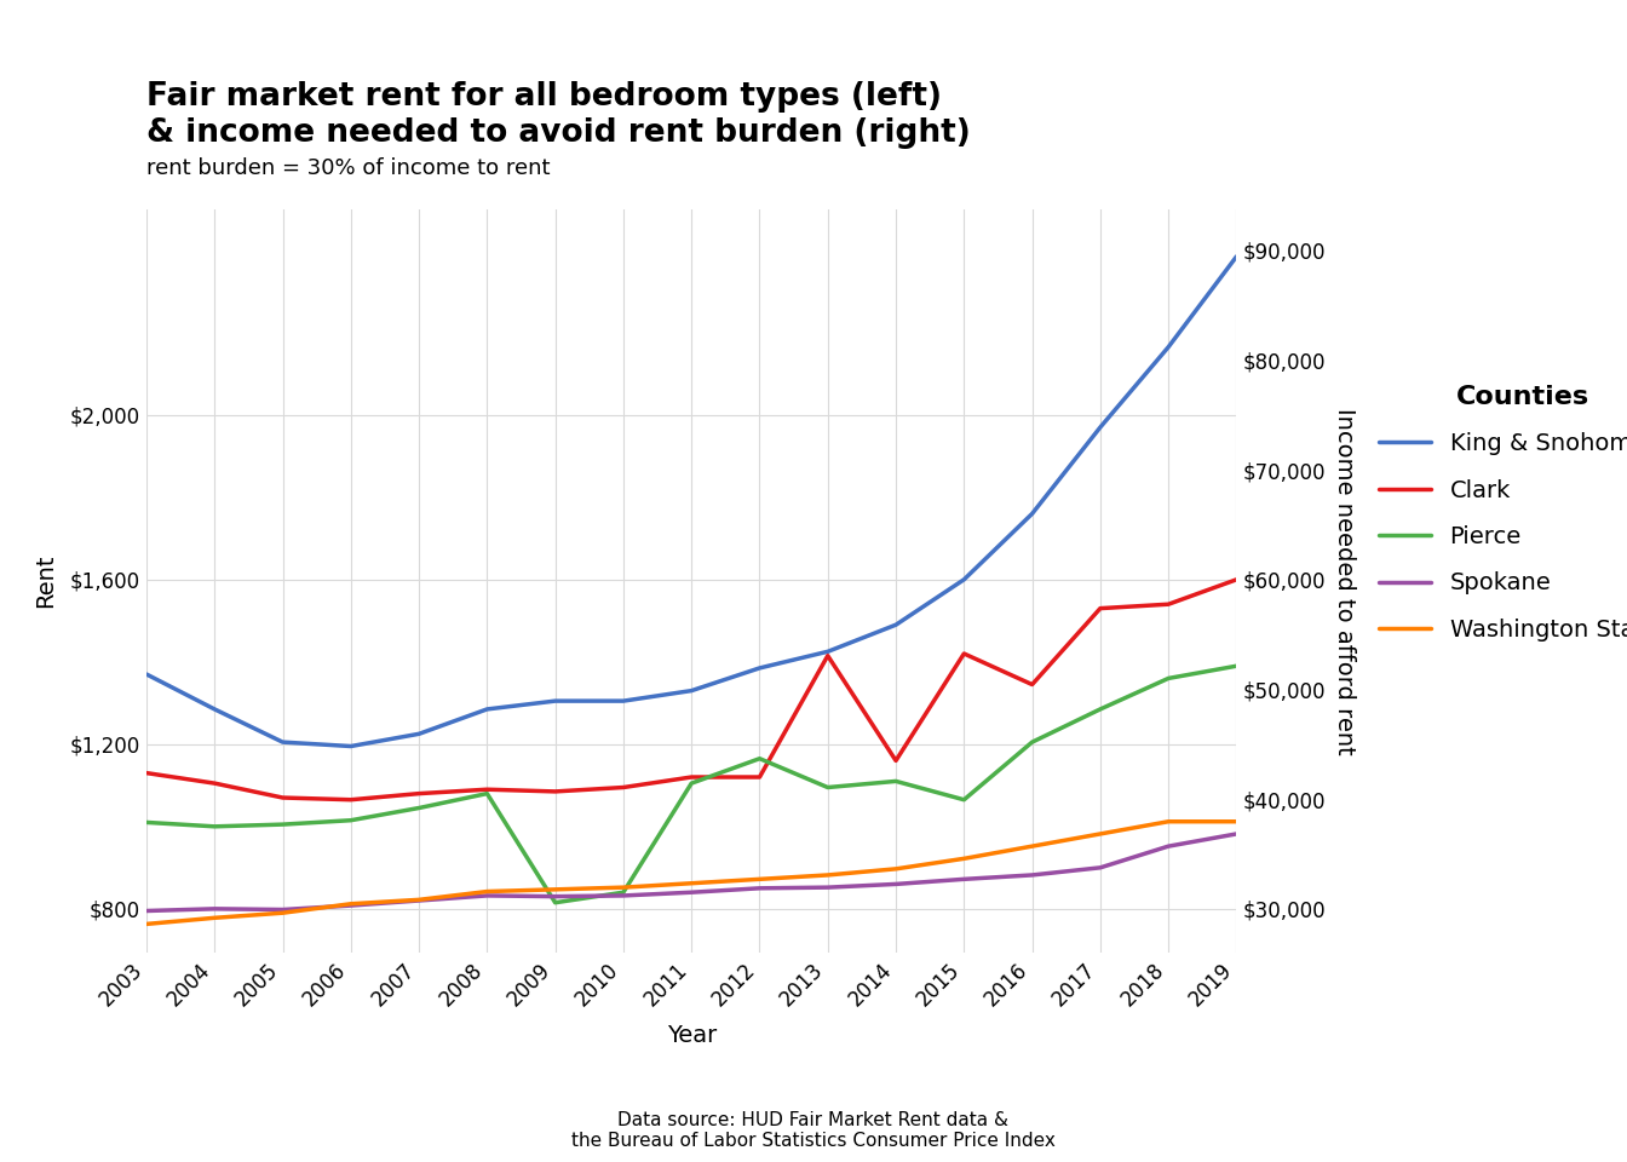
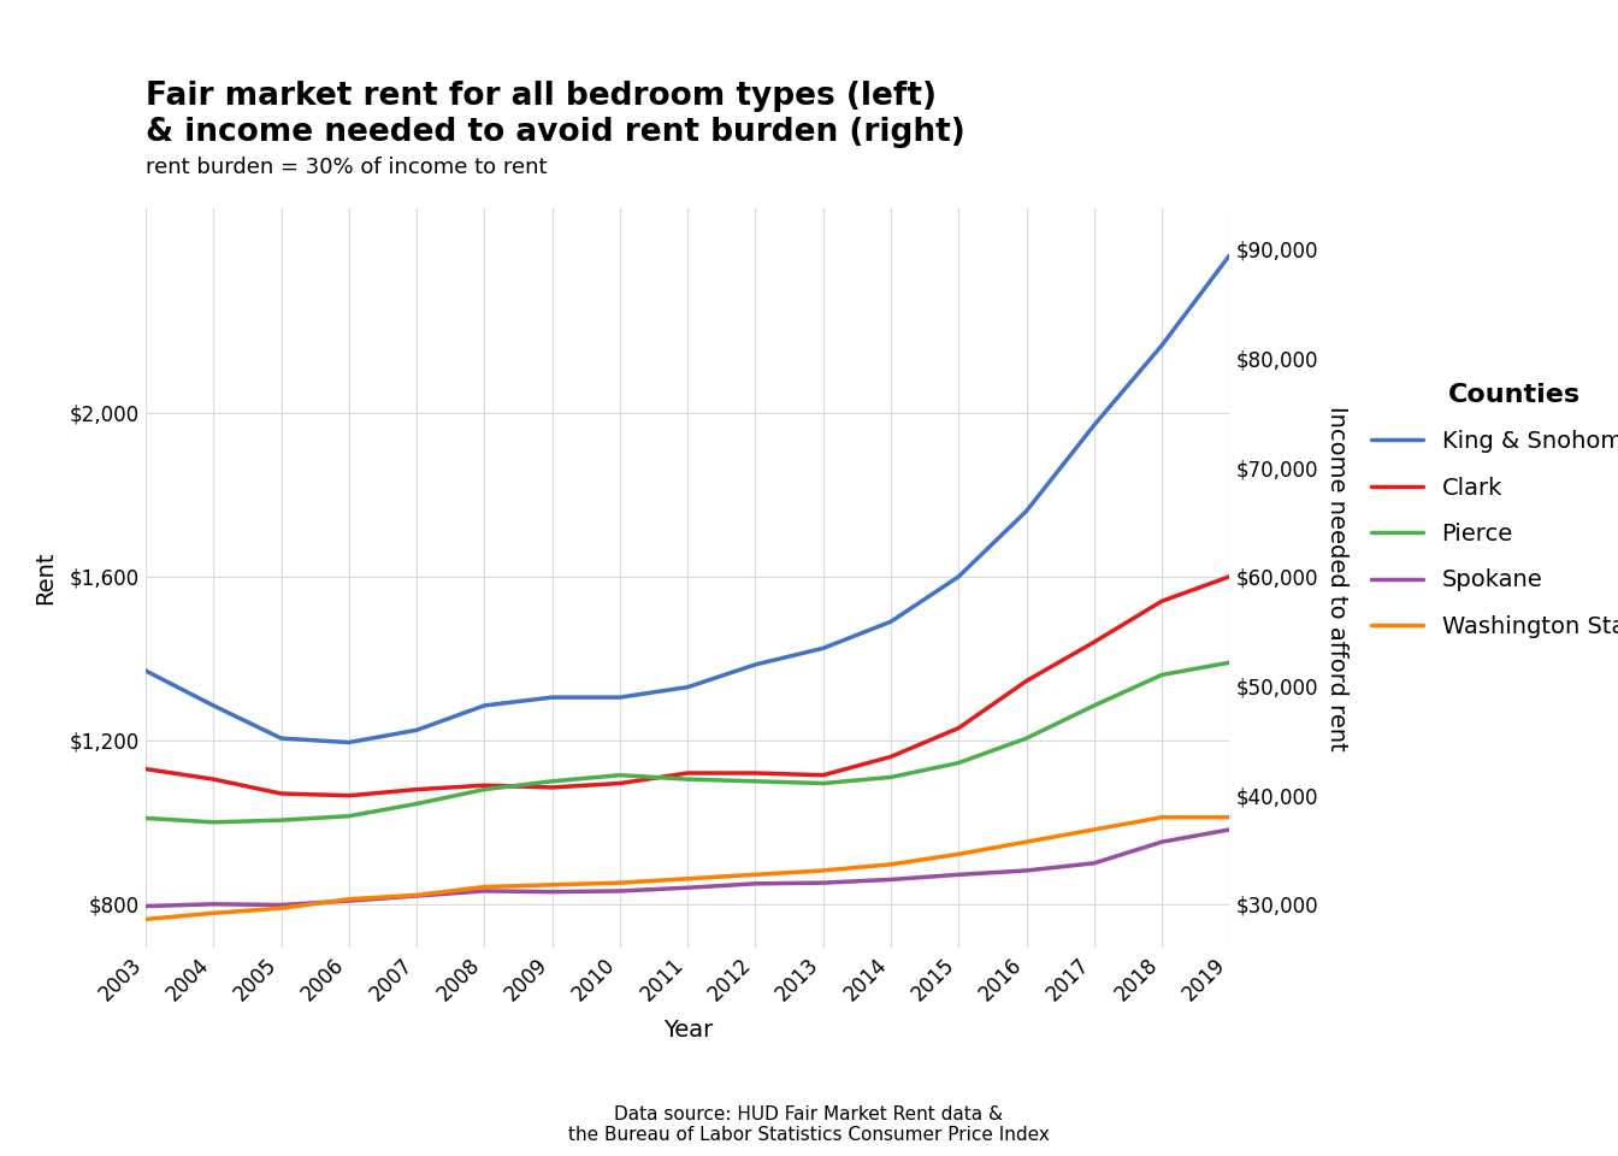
Pierce/2009: $815 -> $1,100
Pierce/2010: $840 -> $1,115
Pierce/2012: $1,165 -> $1,100
Clark/2013: $1,415 -> $1,115
Clark/2015: $1,420 -> $1,230
Pierce/2015: $1,065 -> $1,145
Clark/2017: $1,530 -> $1,440
